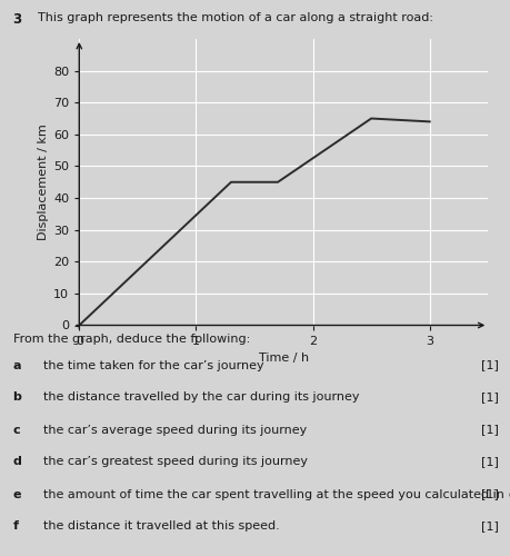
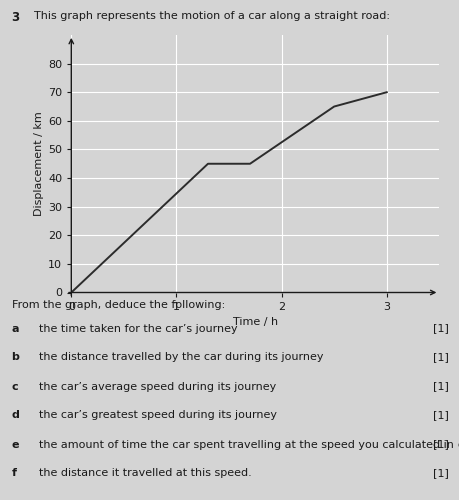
3: 64 -> 70
